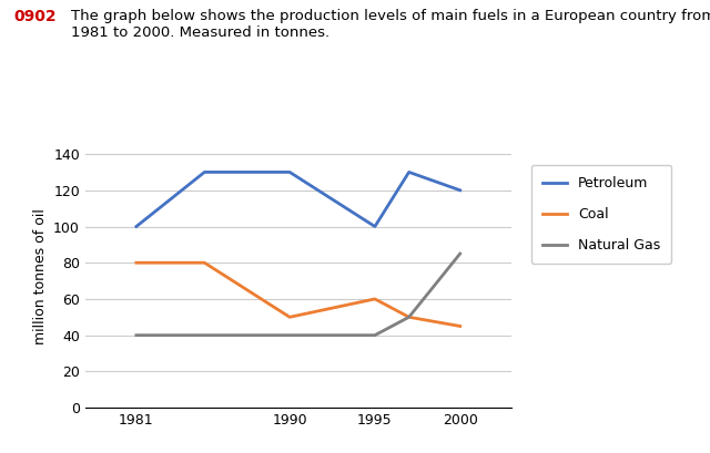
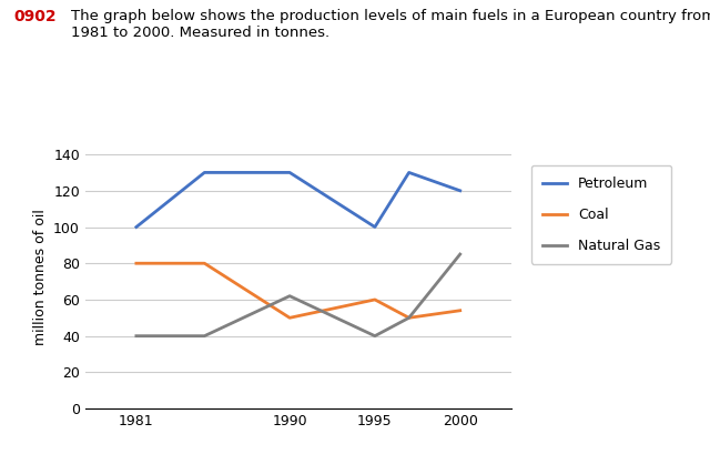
Natural Gas/1990: 40 -> 62
Coal/2000: 45 -> 54
